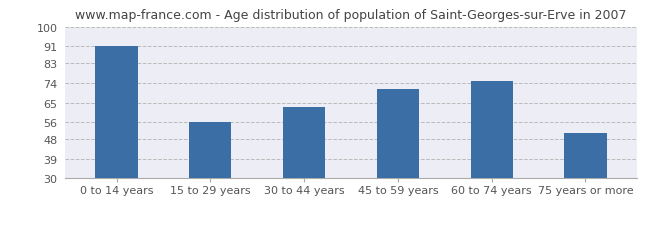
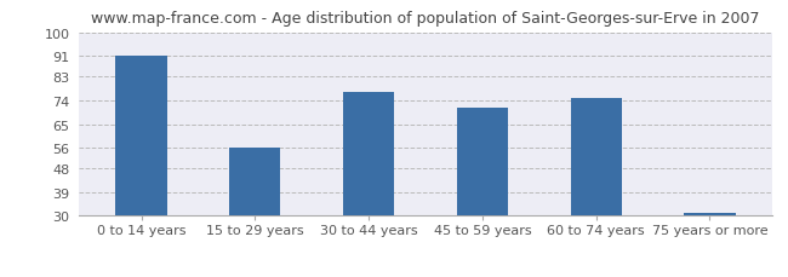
30 to 44 years: 63 -> 77
75 years or more: 51 -> 31
